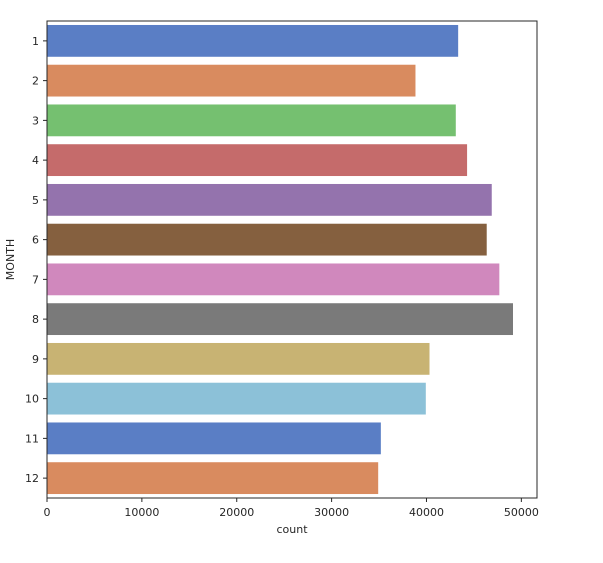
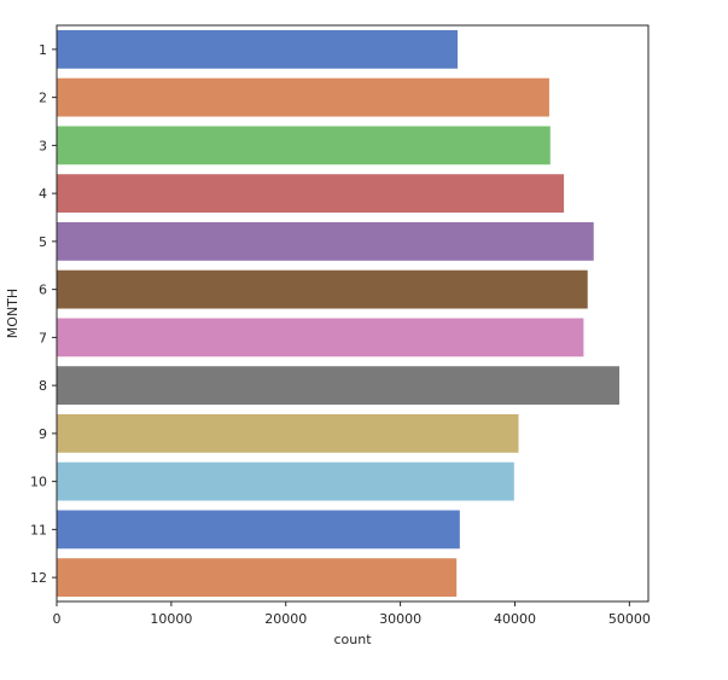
1: 43000 -> 35000
2: 39000 -> 43000
7: 48000 -> 46000
